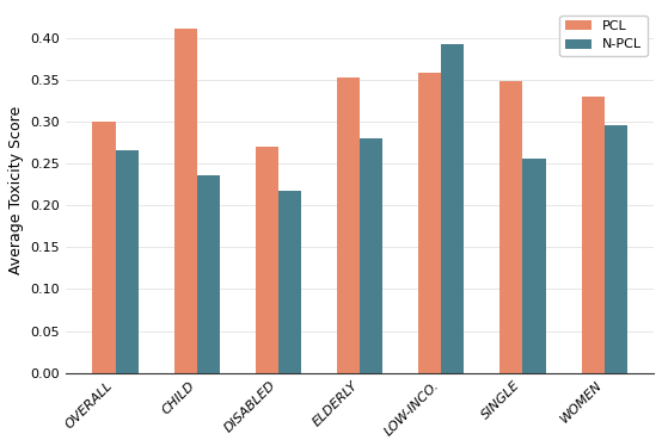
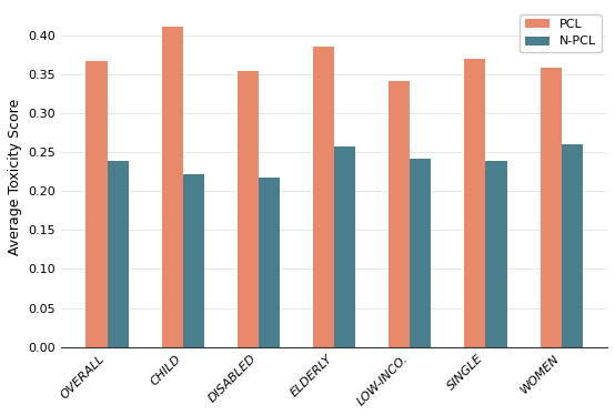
PCL/OVERALL: 0.300 -> 0.367
N-PCL/OVERALL: 0.266 -> 0.239
N-PCL/CHILD: 0.236 -> 0.221
PCL/DISABLED: 0.270 -> 0.354
PCL/ELDERLY: 0.352 -> 0.385
N-PCL/ELDERLY: 0.280 -> 0.257
PCL/LOW-INCO.: 0.358 -> 0.341
N-PCL/LOW-INCO.: 0.392 -> 0.241
PCL/SINGLE: 0.348 -> 0.370
N-PCL/SINGLE: 0.256 -> 0.238
PCL/WOMEN: 0.330 -> 0.358
N-PCL/WOMEN: 0.296 -> 0.260
